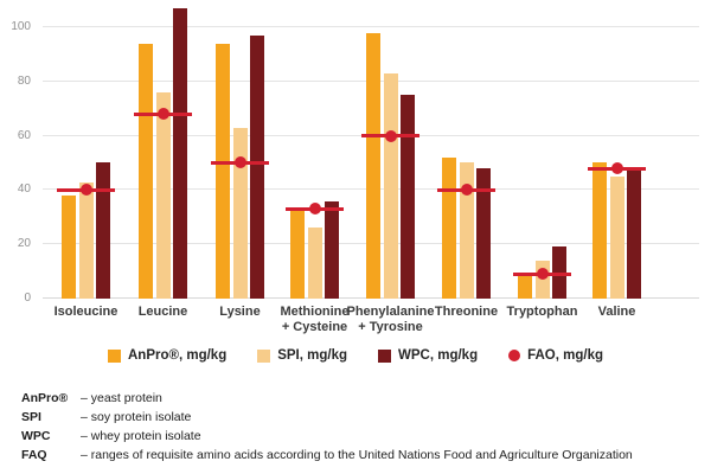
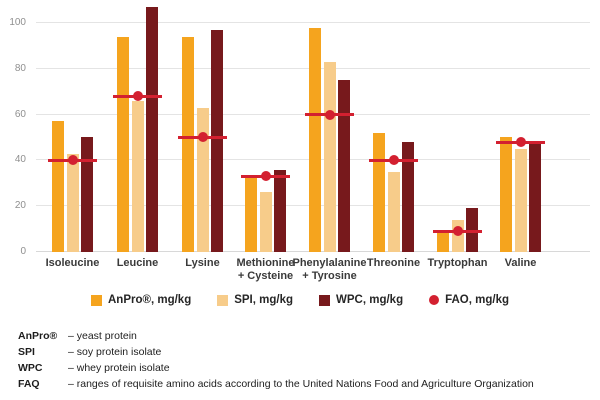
AnPro®, mg/kg/Isoleucine: 38 -> 57
SPI, mg/kg/Leucine: 76 -> 66
SPI, mg/kg/Threonine: 50 -> 35
